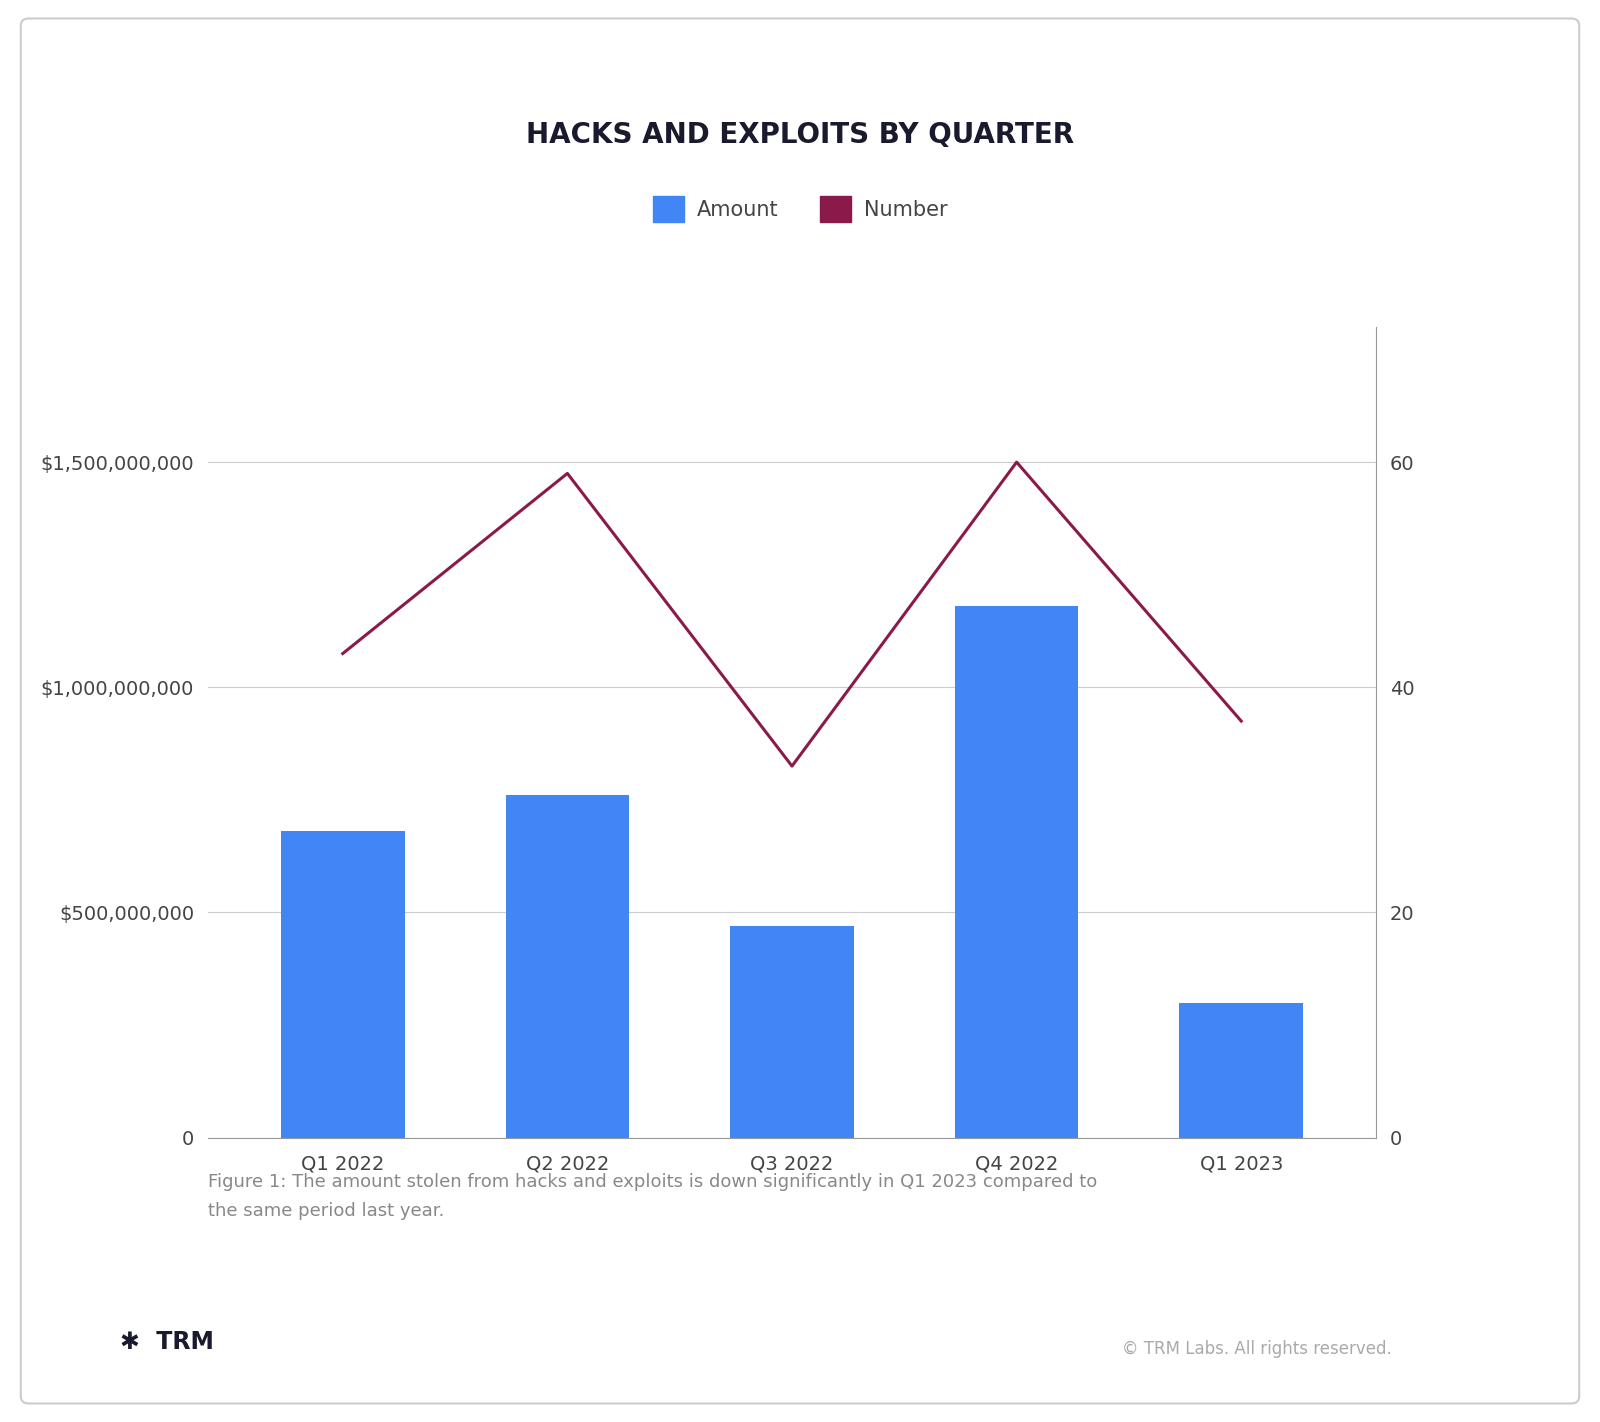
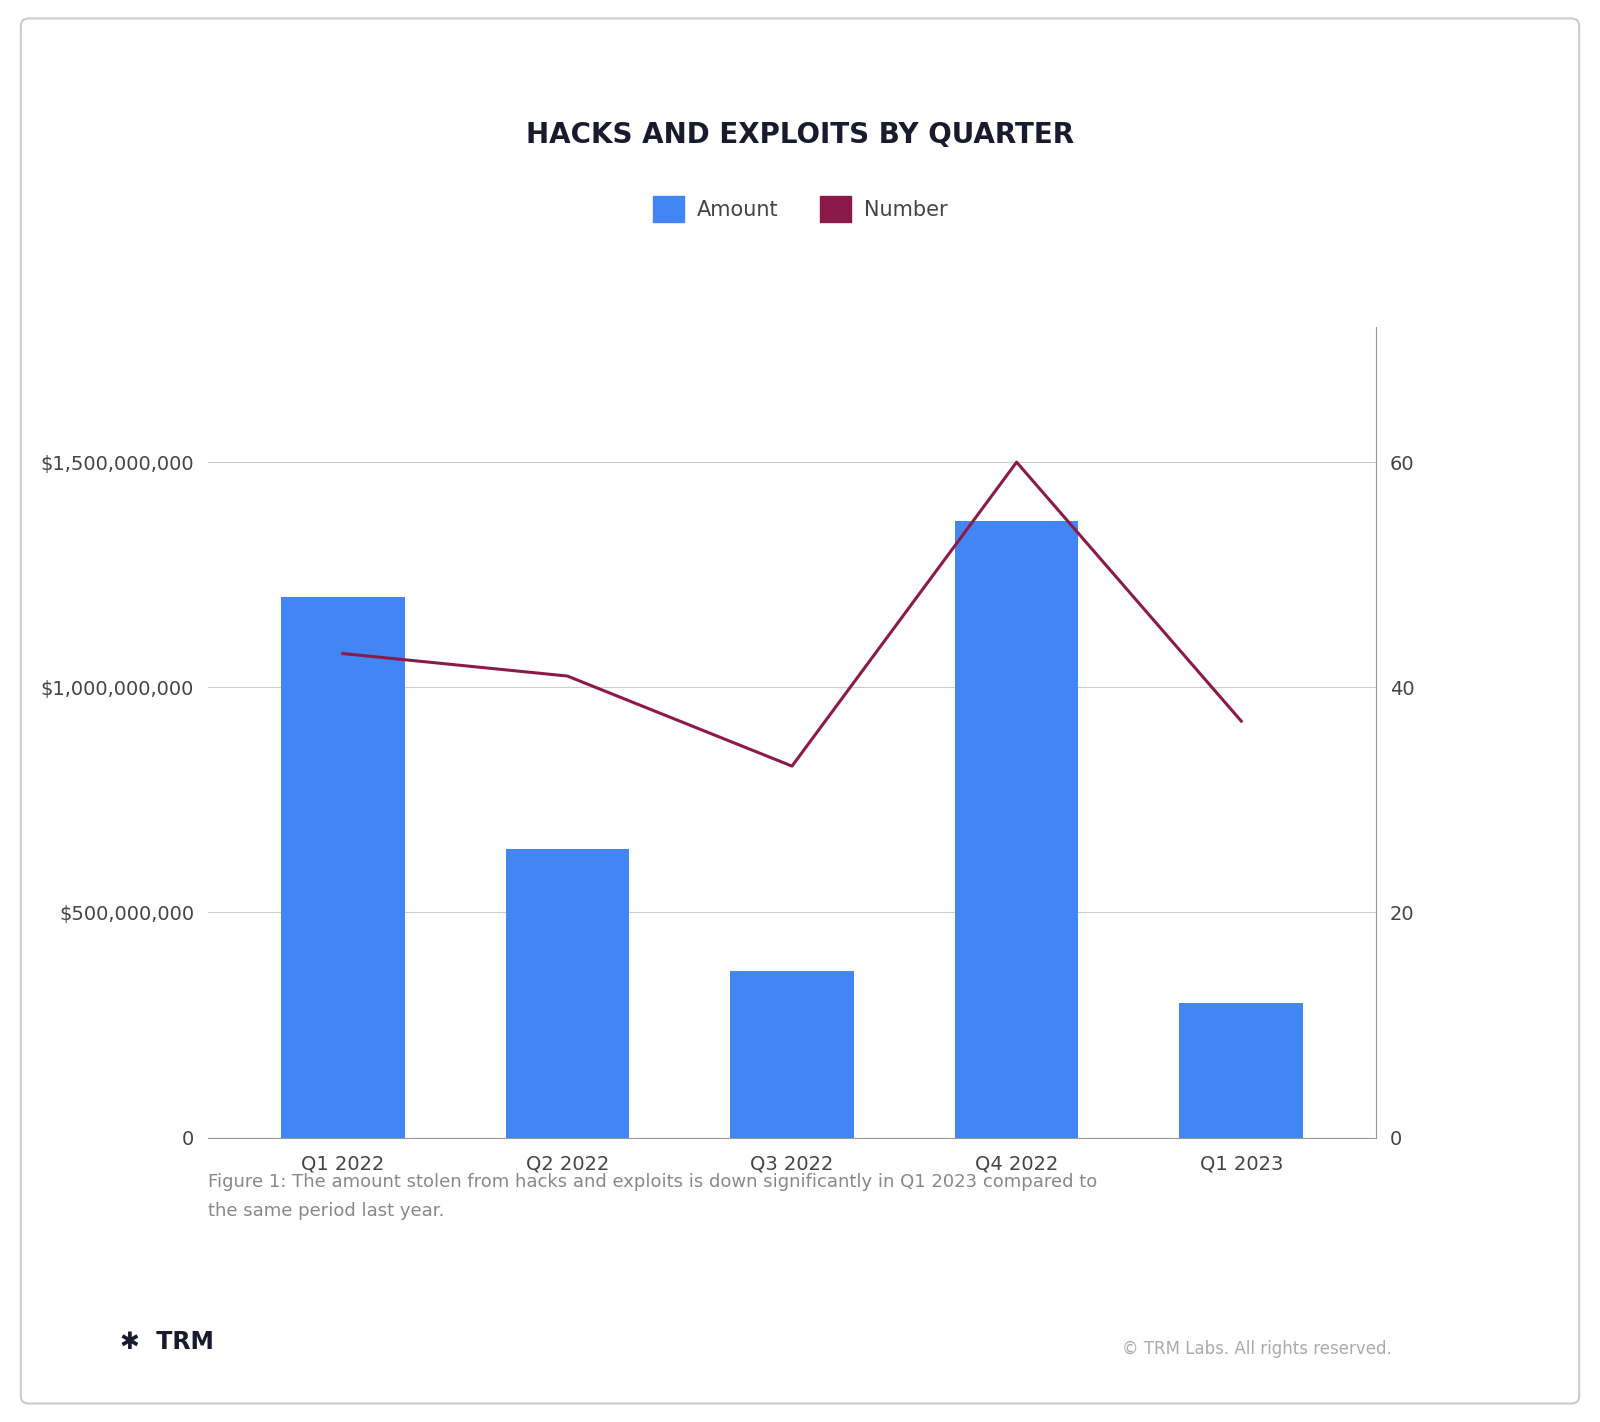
Amount/Q1 2022: $680,000,000 -> $1,200,000,000
Amount/Q2 2022: $760,000,000 -> $640,000,000
Number/Q2 2022: 59 -> 41
Amount/Q3 2022: $470,000,000 -> $370,000,000
Amount/Q4 2022: $1,180,000,000 -> $1,370,000,000
